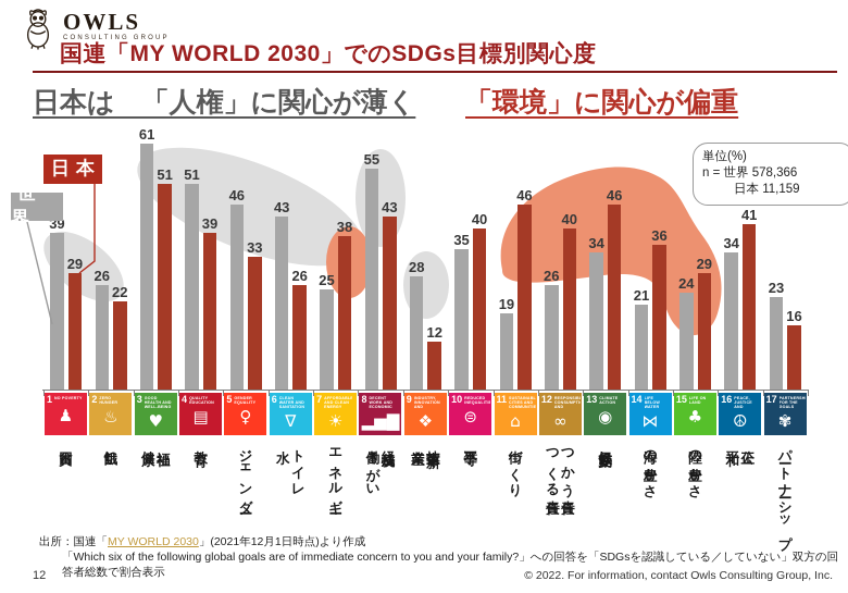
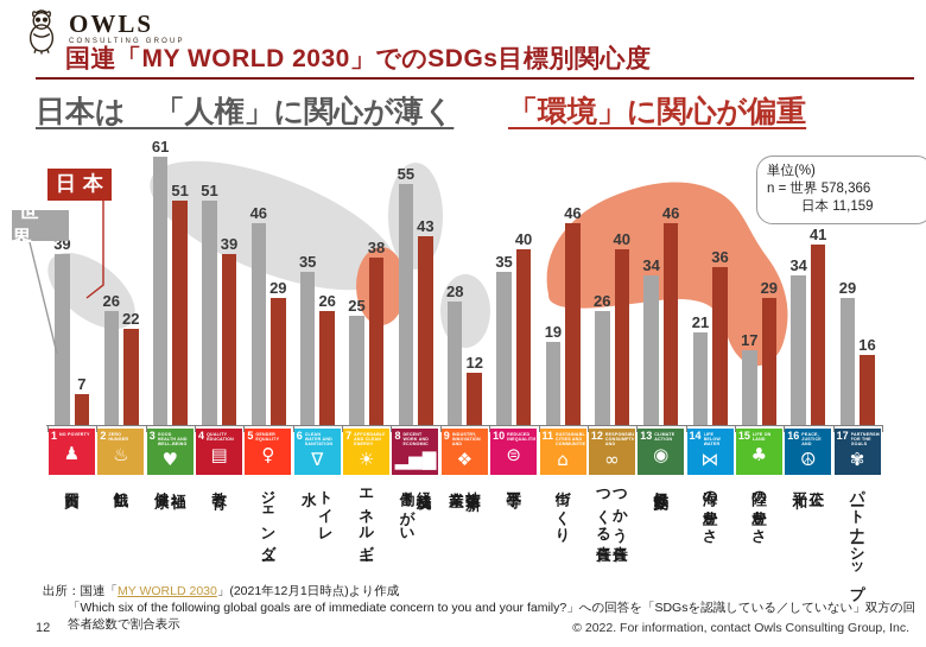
日本/貧困: 29 -> 7
日本/ジェンダー: 33 -> 29
世界/水トイレ: 43 -> 35
世界/陸の豊かさ: 24 -> 17
世界/パートナーシップ: 23 -> 29
